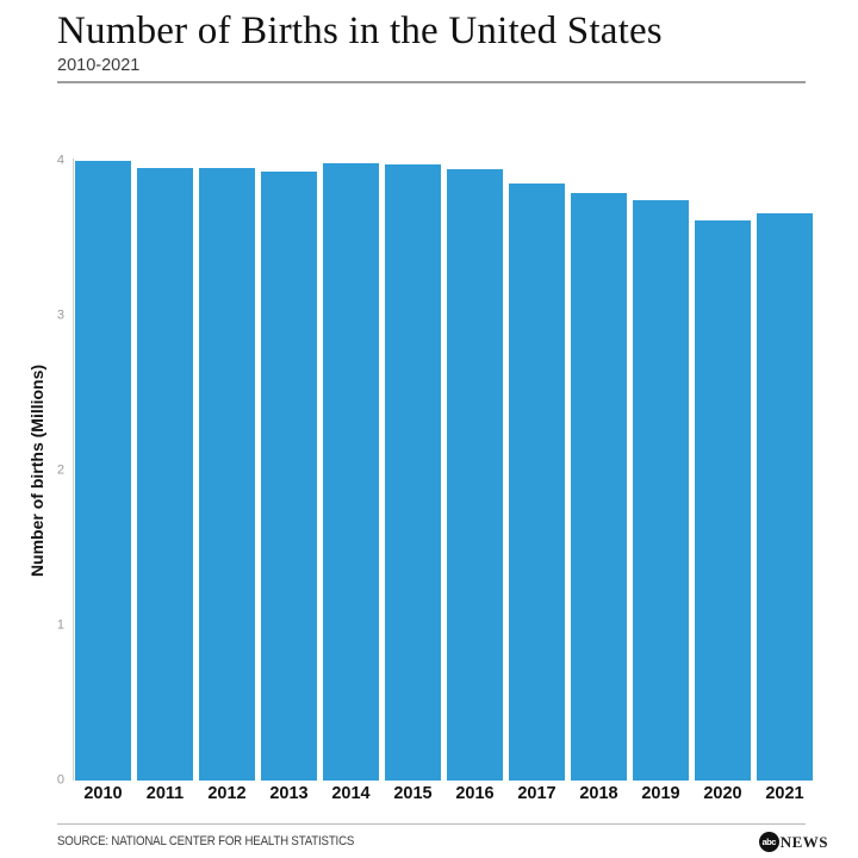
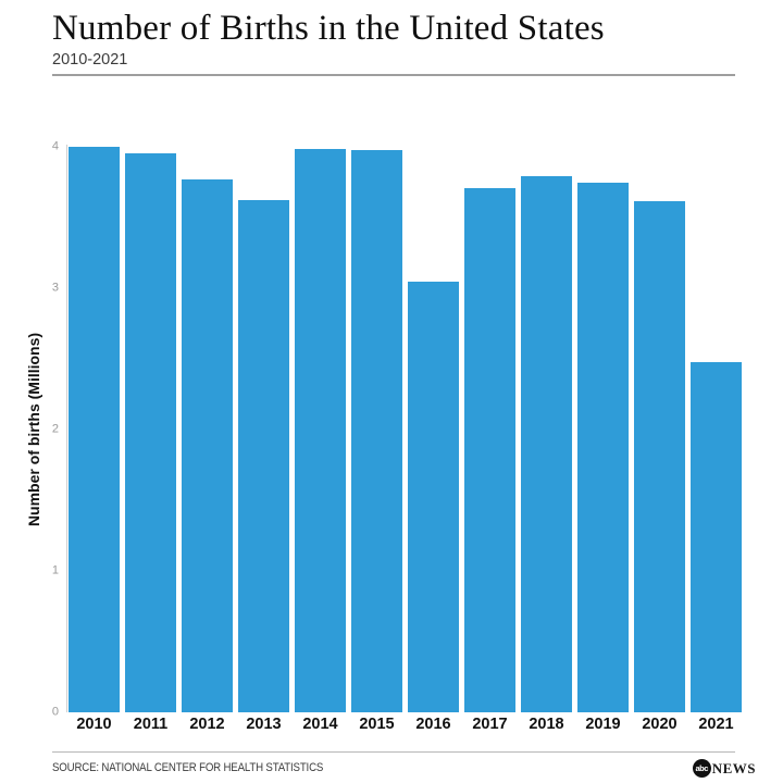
2012: 3.95 -> 3.77
2013: 3.93 -> 3.62
2016: 3.95 -> 3.05
2017: 3.85 -> 3.71
2021: 3.66 -> 2.48
